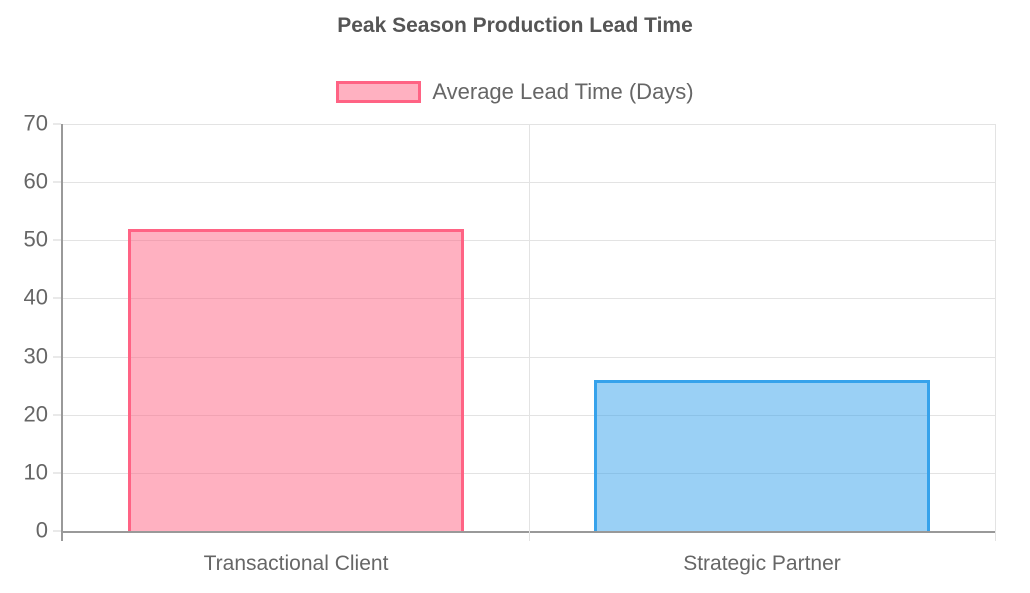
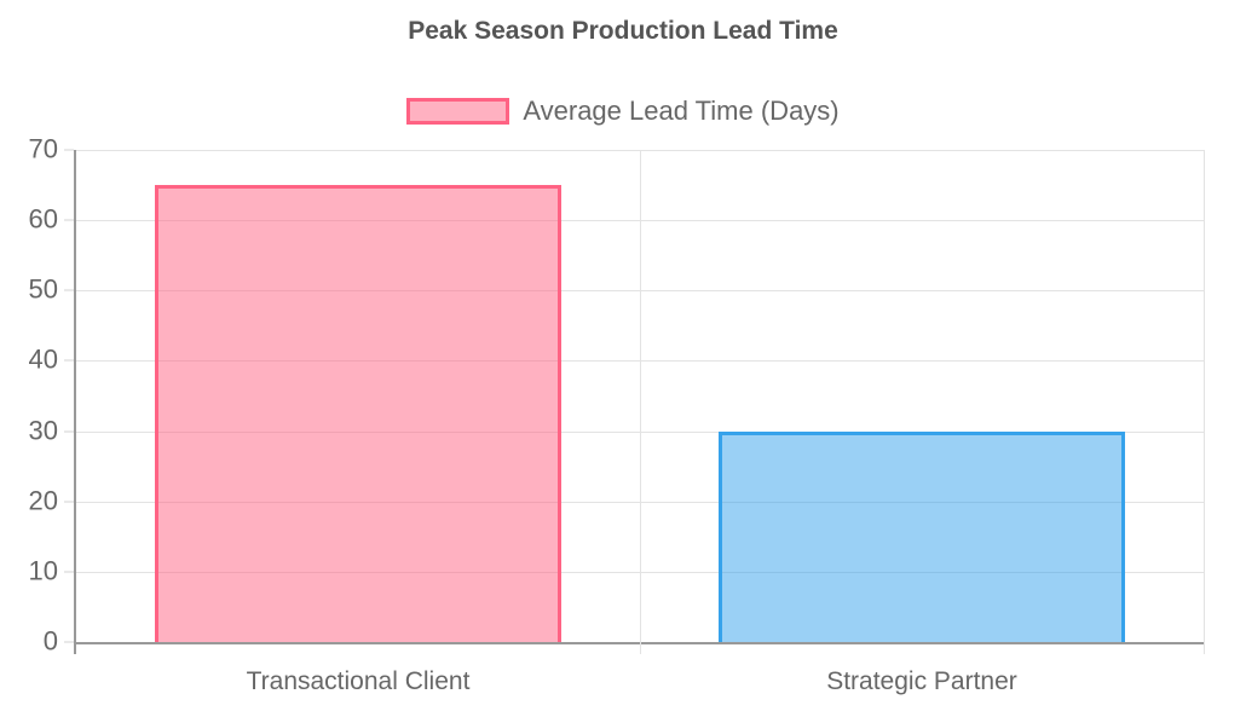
Transactional Client: 52 -> 65
Strategic Partner: 26 -> 30
